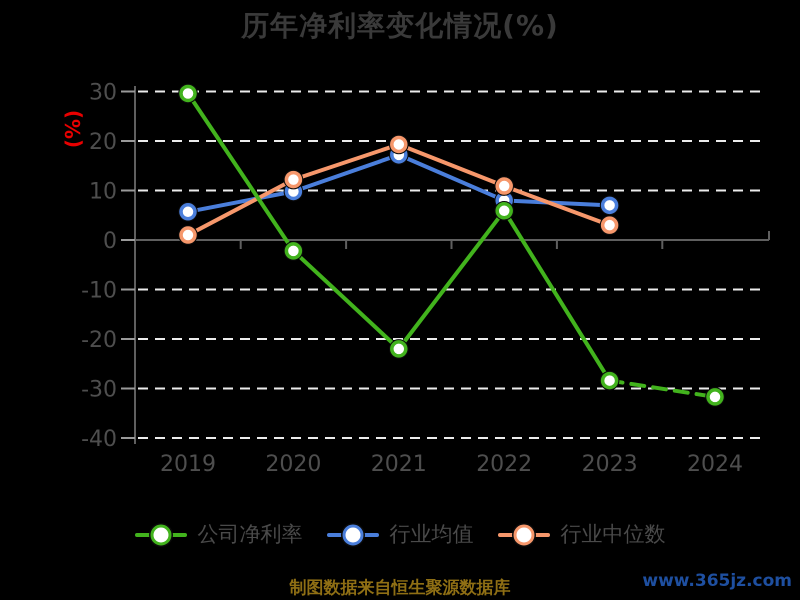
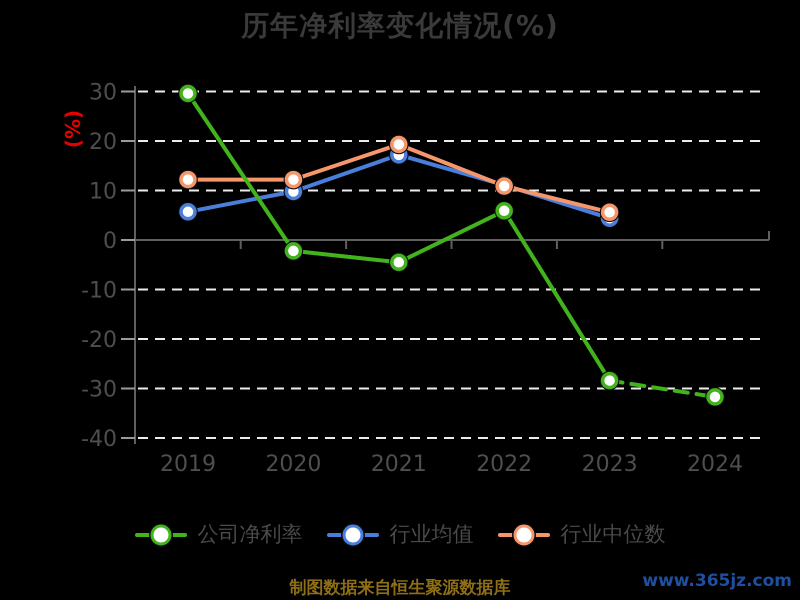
行业中位数/2019: 1 -> 12
公司净利率/2021: -22 -> -4
行业均值/2022: 8 -> 11
行业均值/2023: 7 -> 4
行业中位数/2023: 3 -> 6
